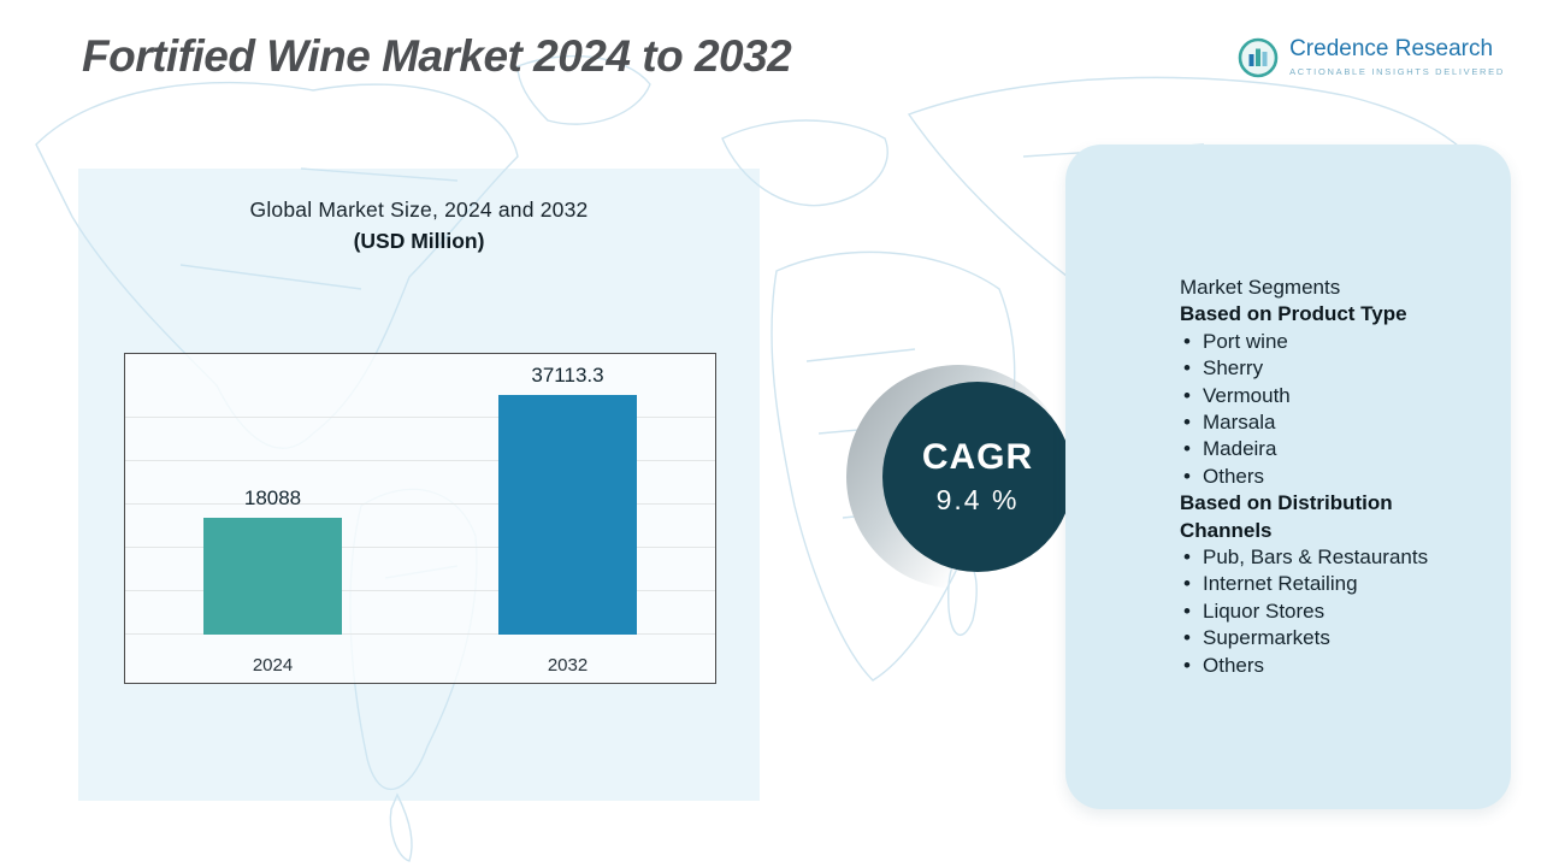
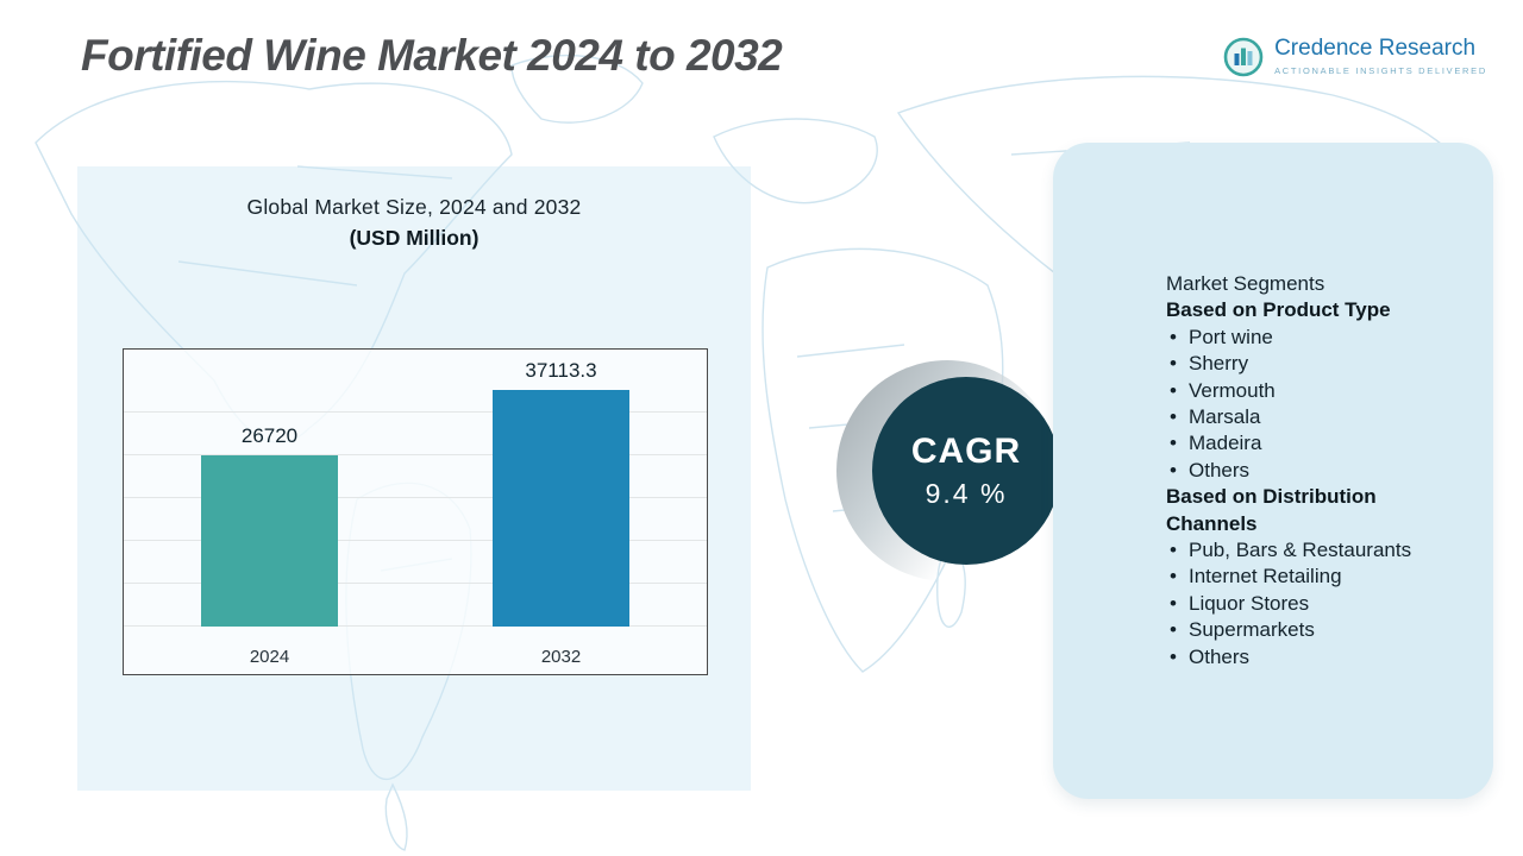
2024: 18088 -> 26720
